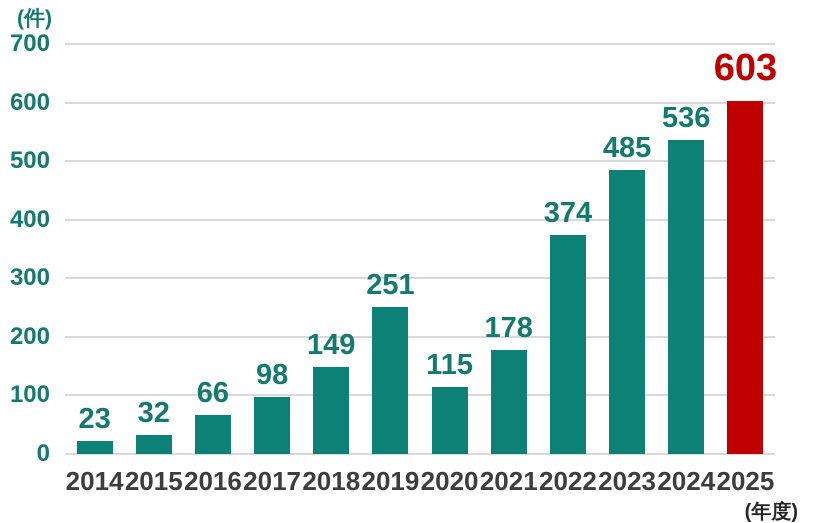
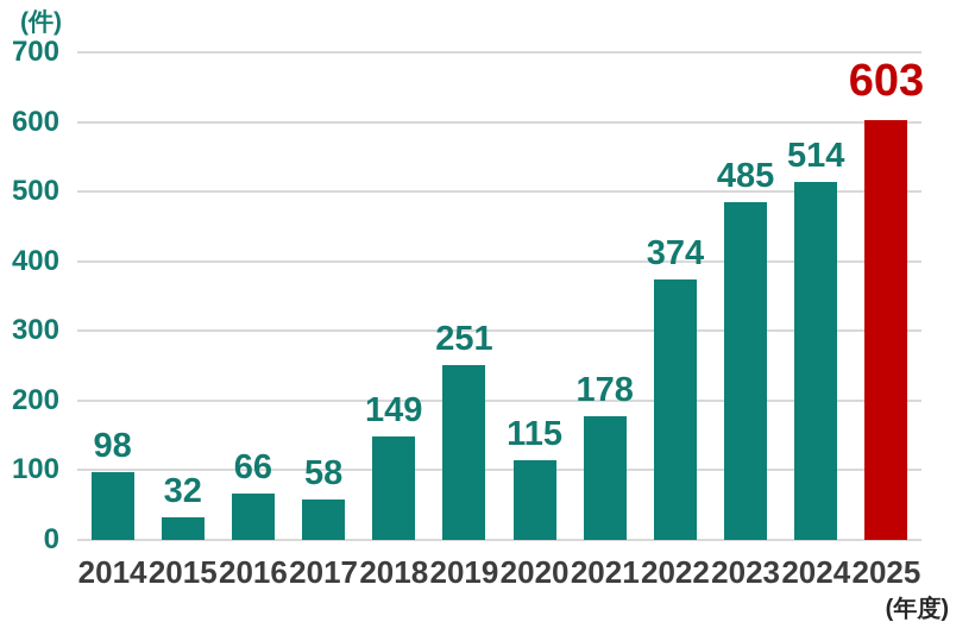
2014: 23 -> 98
2017: 98 -> 58
2024: 536 -> 514
